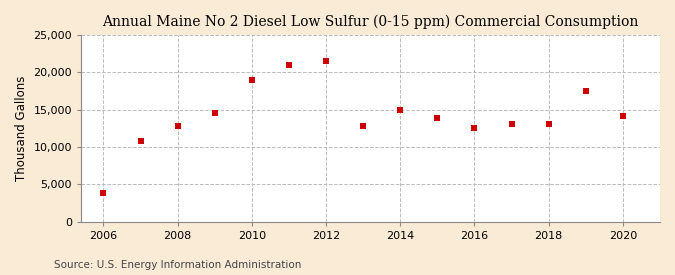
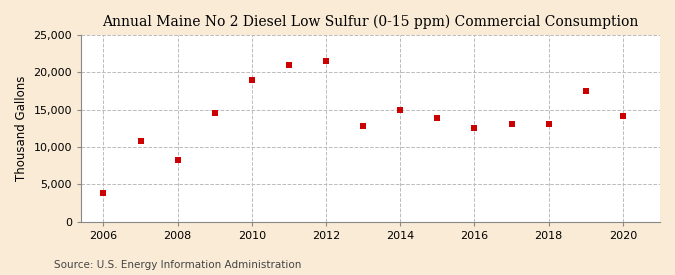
2008: 12,800 -> 8,200
